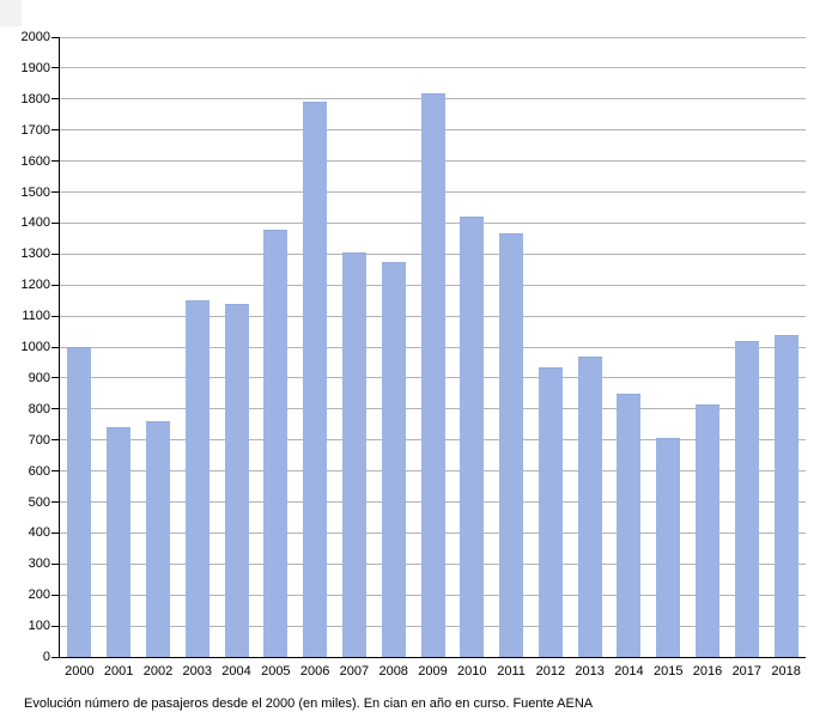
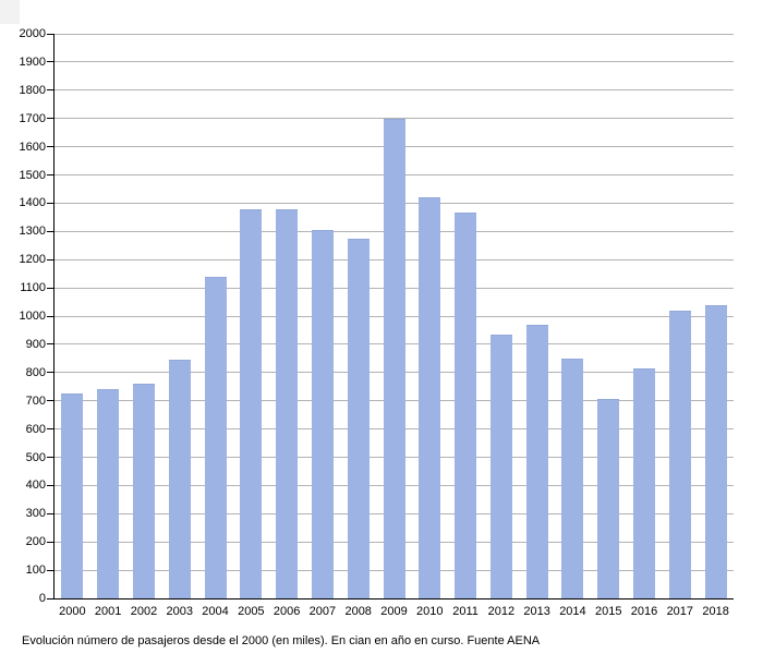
2000: 1000 -> 730
2003: 1150 -> 840
2006: 1790 -> 1380
2009: 1820 -> 1700
